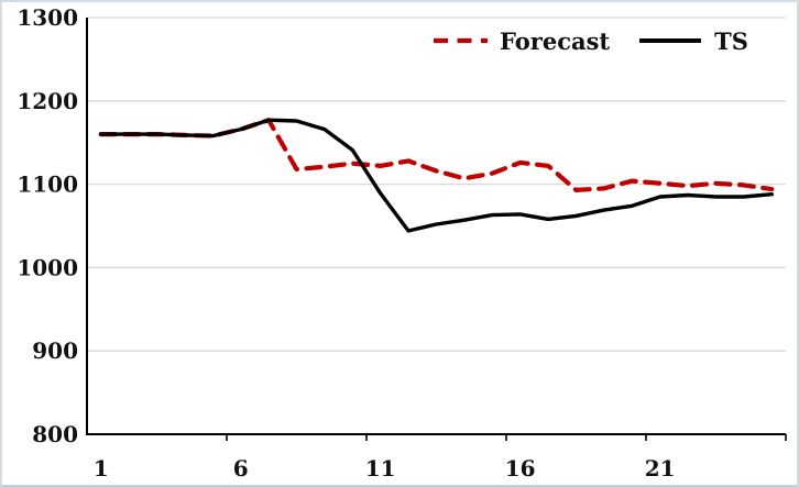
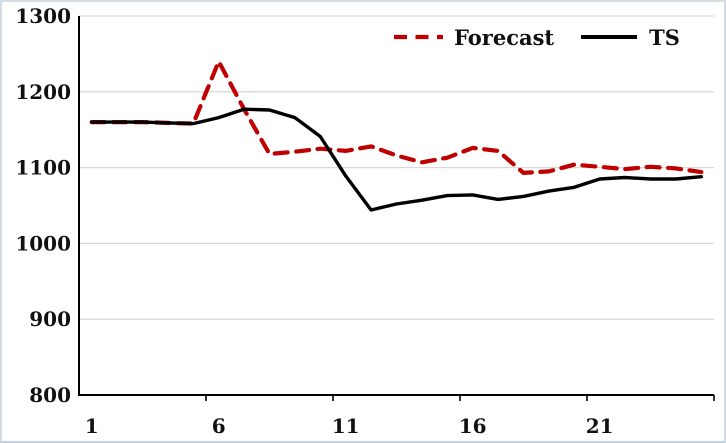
Forecast/6: 1170 -> 1240
